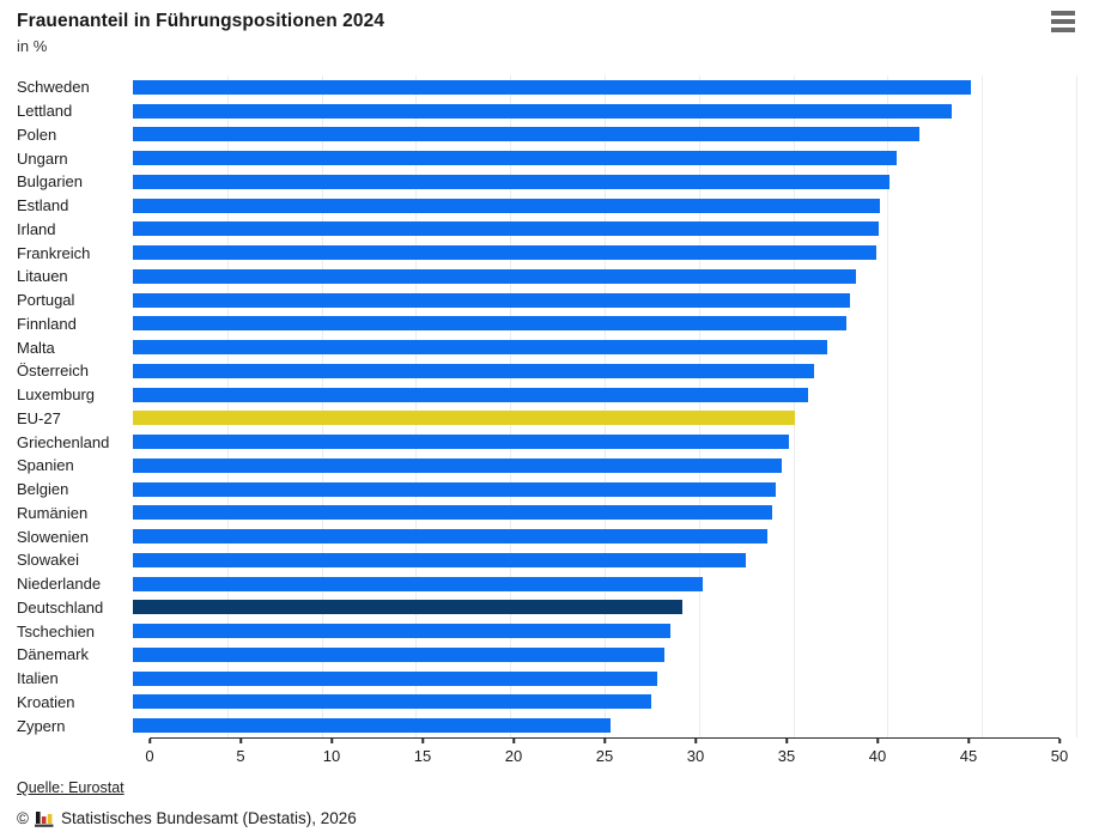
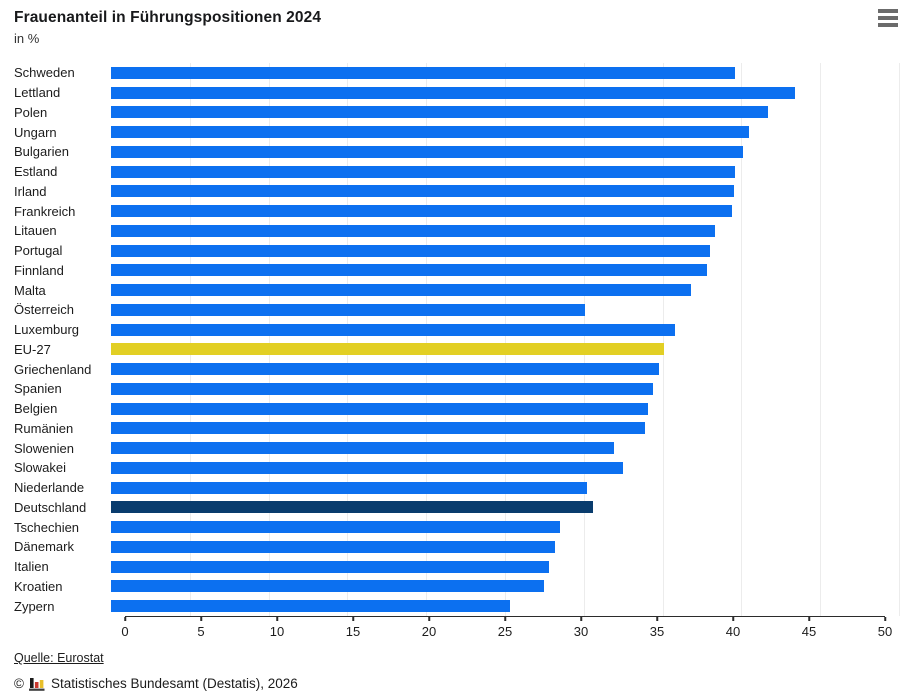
Schweden: 44.4 -> 39.6
Österreich: 36.1 -> 30.1
Slowenien: 33.6 -> 31.9
Deutschland: 29.1 -> 30.6
